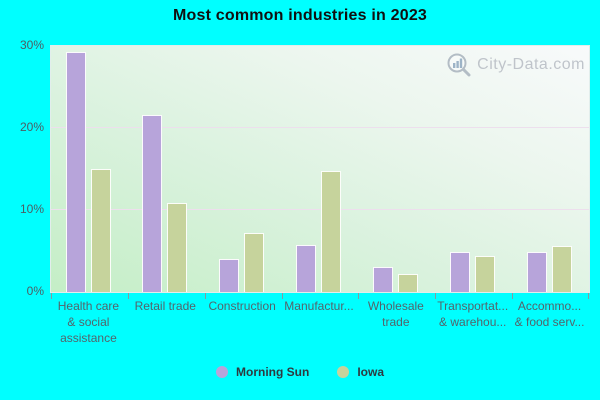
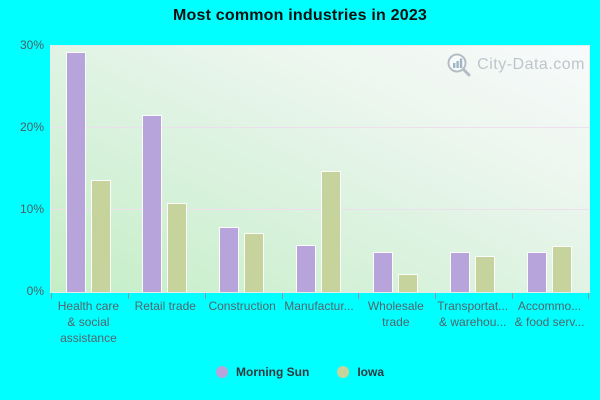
Iowa/Health care & social assistance: 15% -> 14%
Morning Sun/Construction: 4% -> 8%
Morning Sun/Wholesale trade: 3% -> 5%
